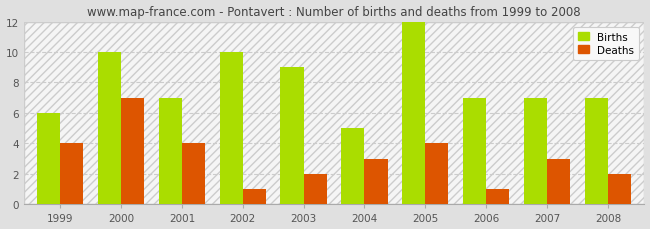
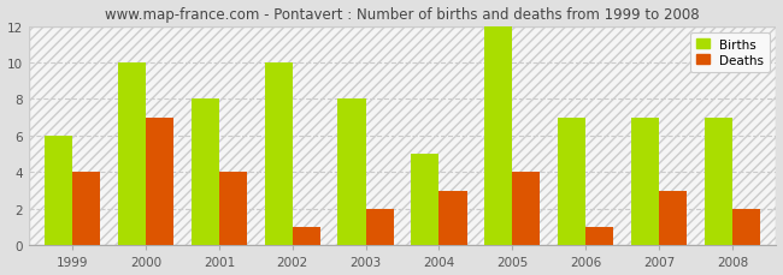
Births/2001: 7 -> 8
Births/2003: 9 -> 8
